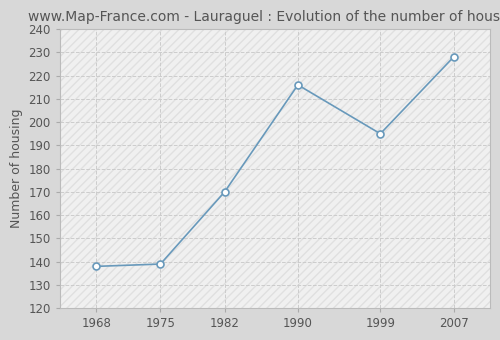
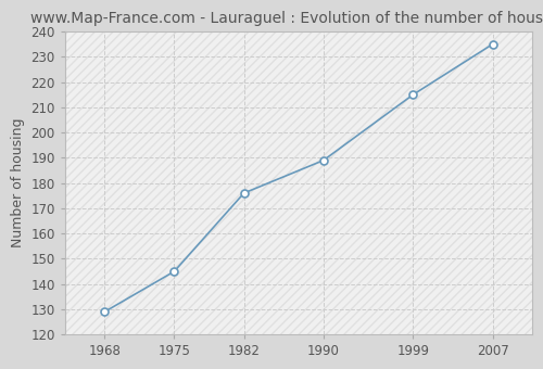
1968: 138 -> 129
1975: 139 -> 145
1982: 170 -> 176
1990: 216 -> 189
1999: 195 -> 215
2007: 228 -> 235
